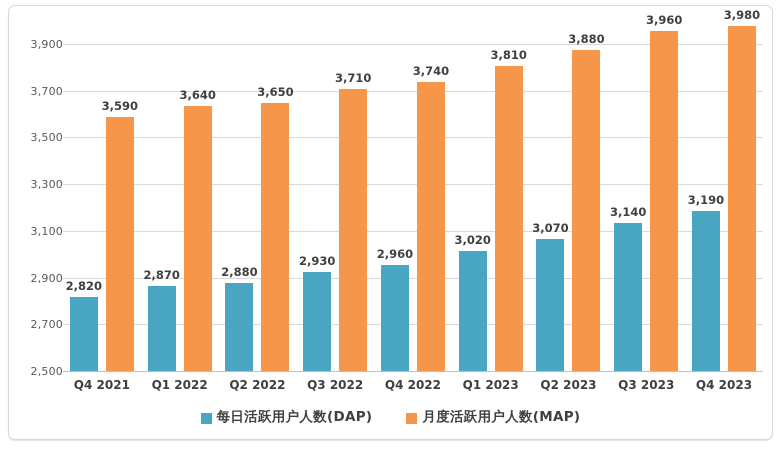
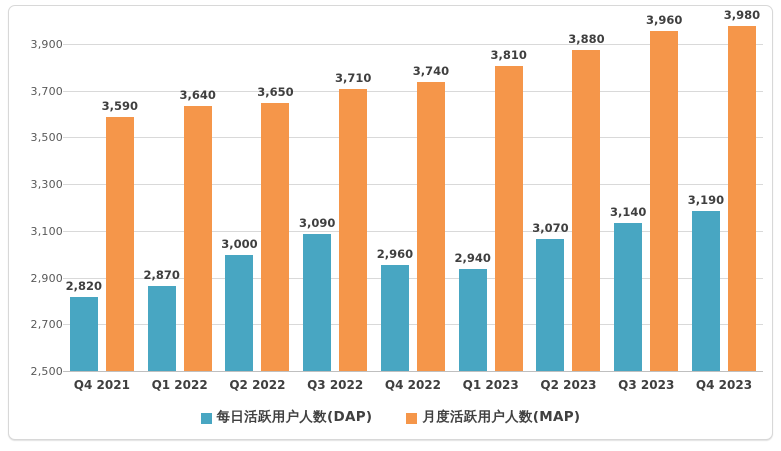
每日活跃用户人数(DAP)/Q2 2022: 2,880 -> 3,000
每日活跃用户人数(DAP)/Q3 2022: 2,930 -> 3,090
每日活跃用户人数(DAP)/Q1 2023: 3,020 -> 2,940
